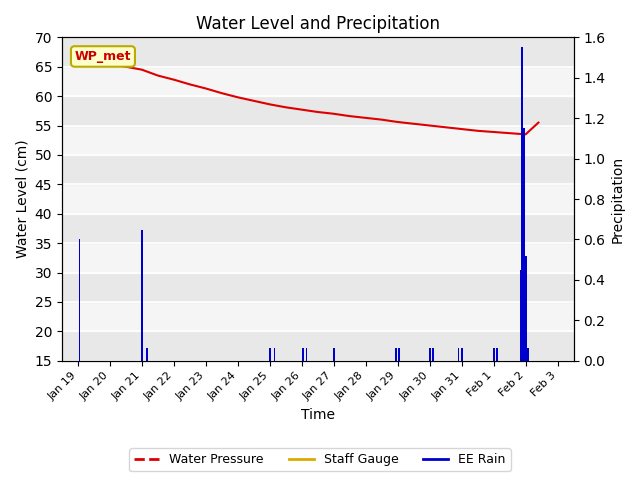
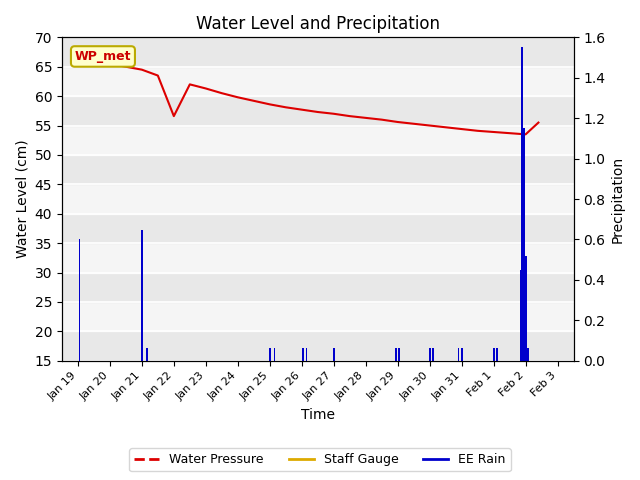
Water Pressure/Jan 22: 62.8 -> 56.6
